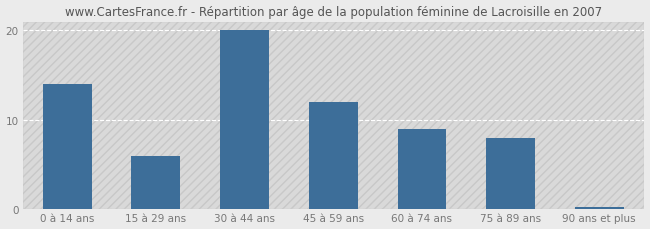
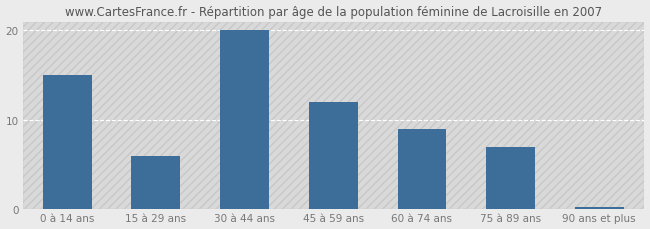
0 à 14 ans: 14.0 -> 15.0
75 à 89 ans: 8.0 -> 7.0
